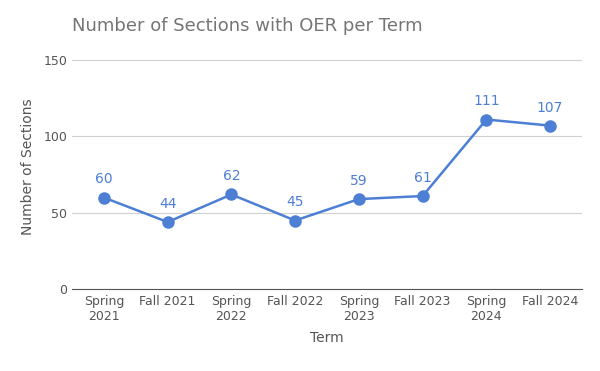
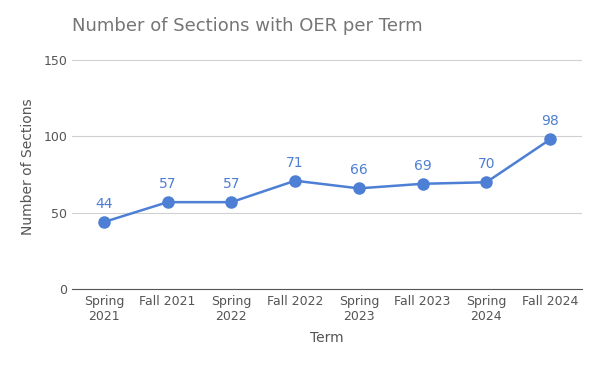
Spring 2021: 60 -> 44
Fall 2021: 44 -> 57
Spring 2022: 62 -> 57
Fall 2022: 45 -> 71
Spring 2023: 59 -> 66
Fall 2023: 61 -> 69
Spring 2024: 111 -> 70
Fall 2024: 107 -> 98
